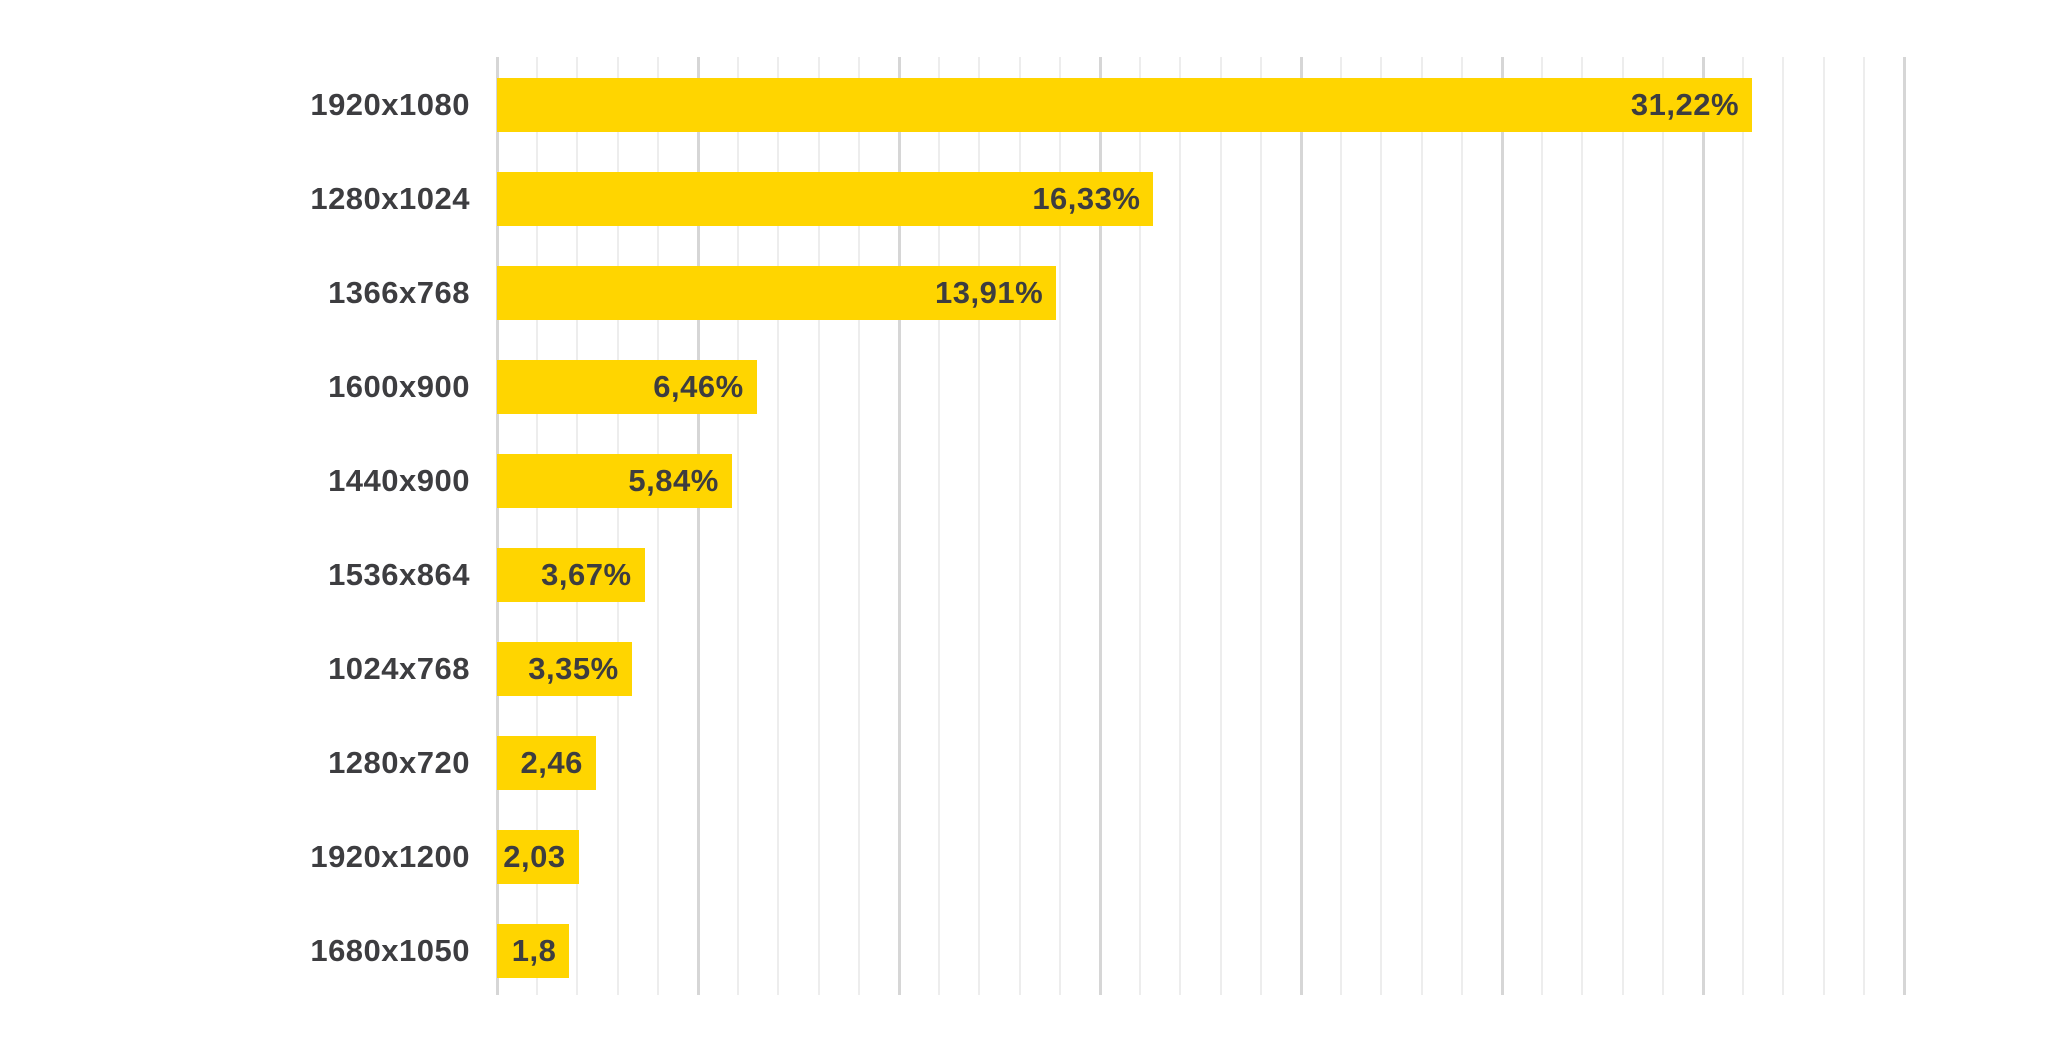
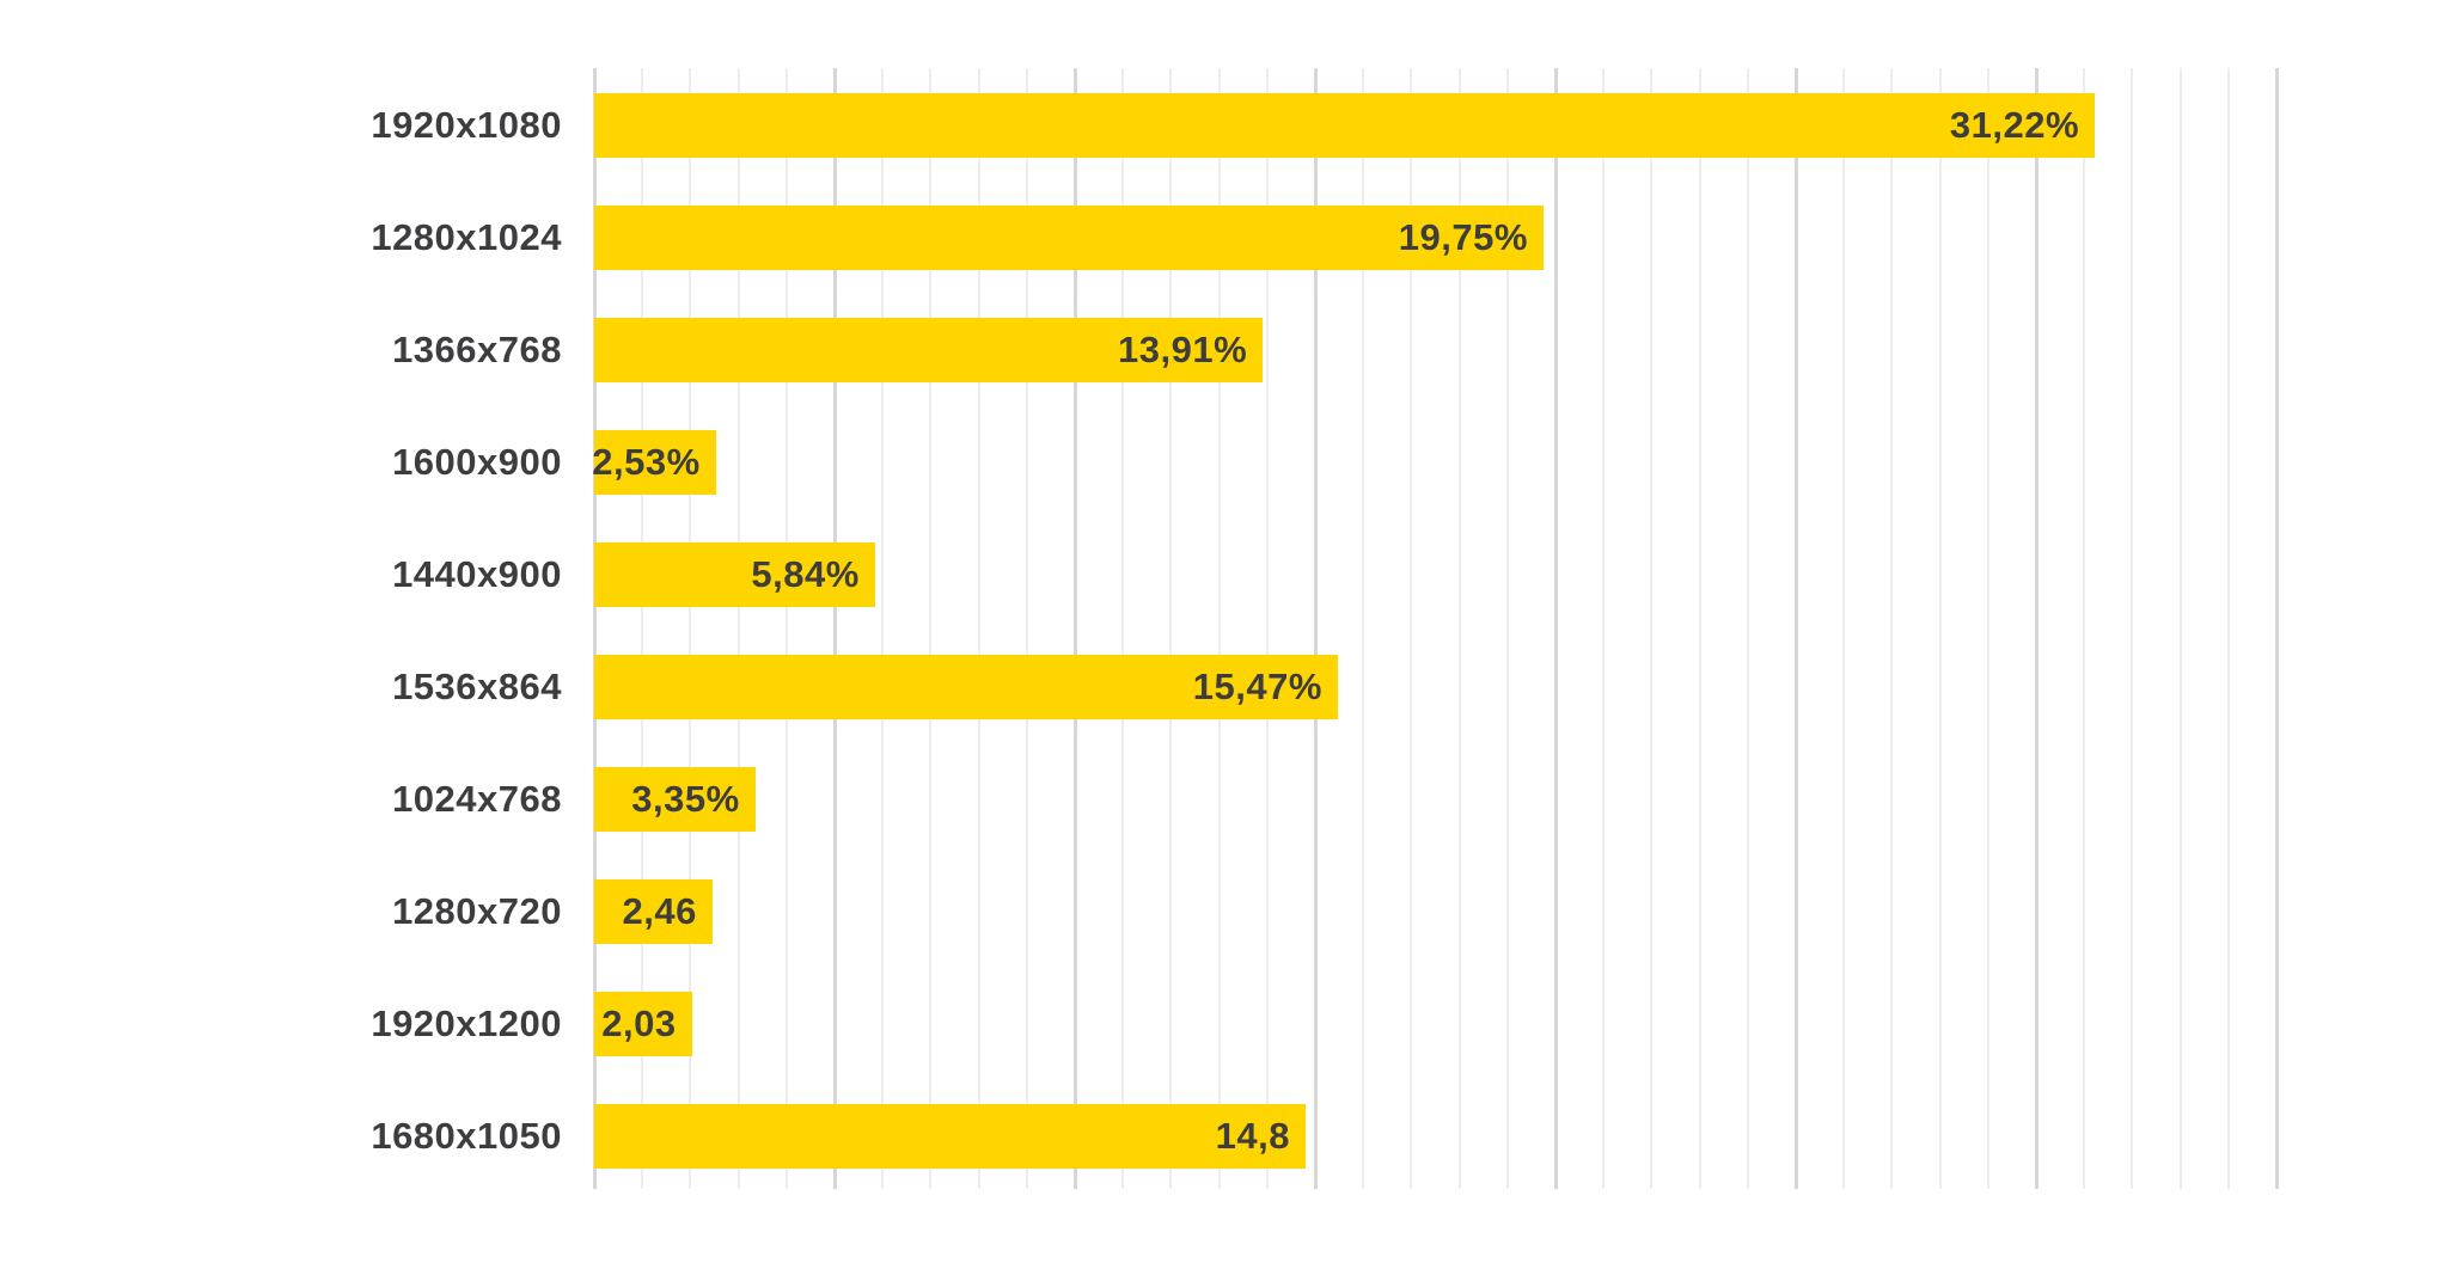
1280x1024: 16,33% -> 19,75%
1600x900: 6,46% -> 2,53%
1536x864: 3,67% -> 15,47%
1680x1050: 1,8 -> 14,8
